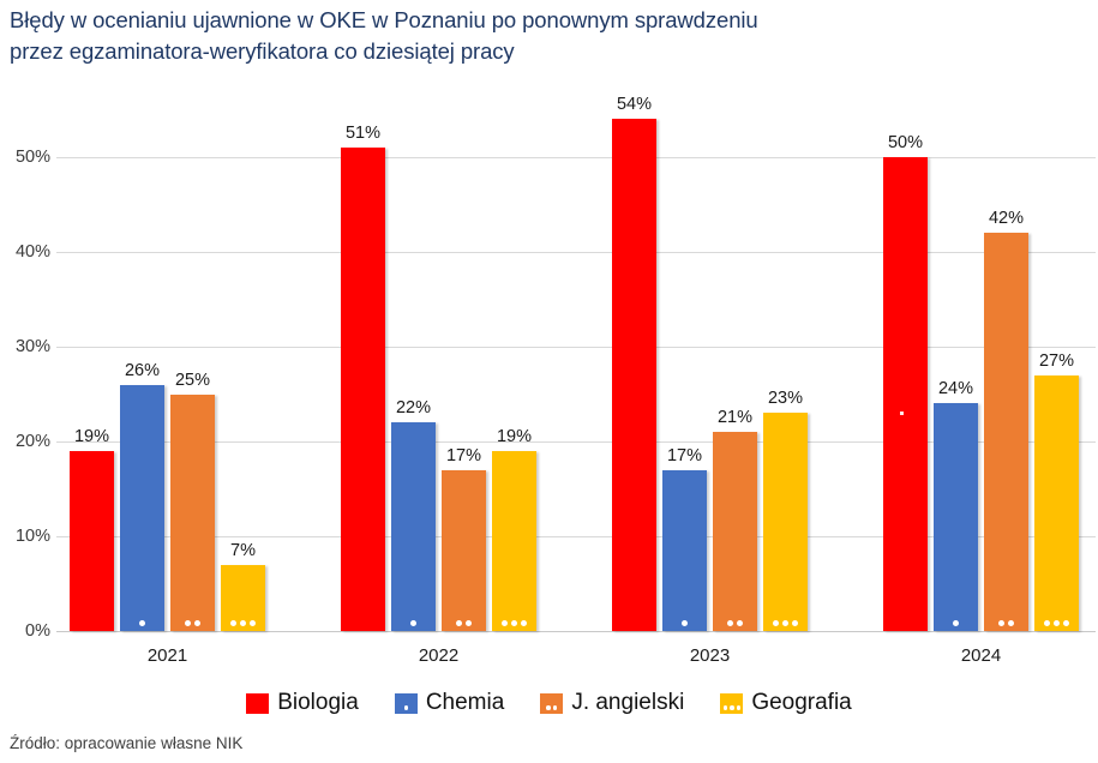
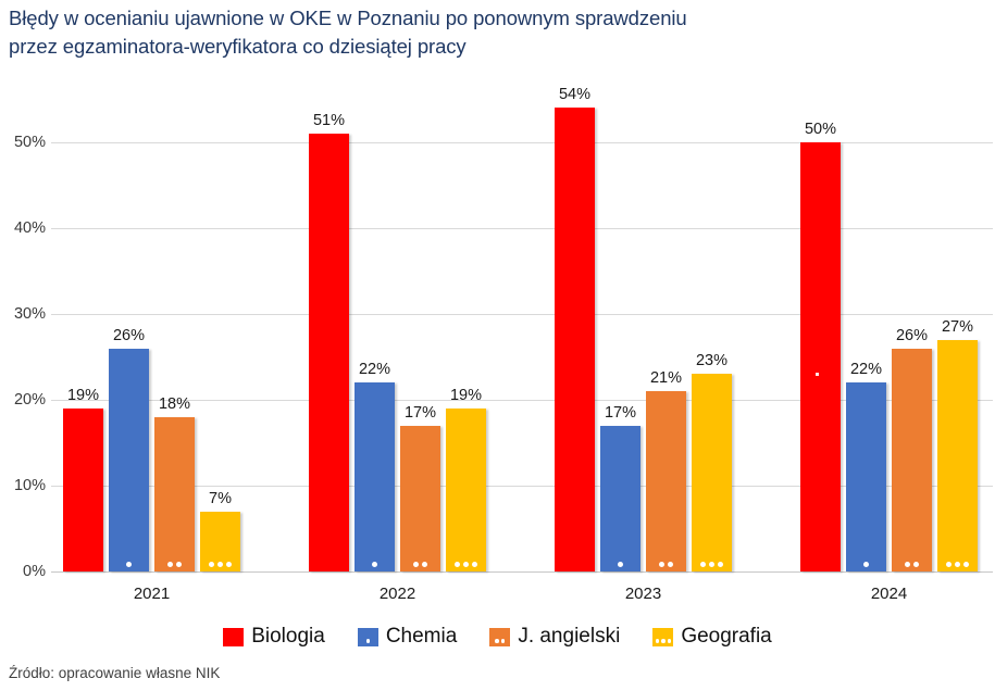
J. angielski/2021: 25% -> 18%
Chemia/2024: 24% -> 22%
J. angielski/2024: 42% -> 26%
